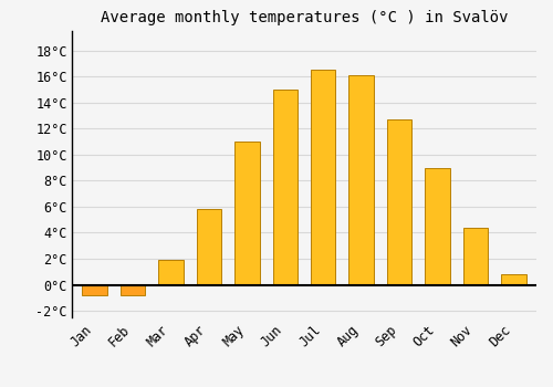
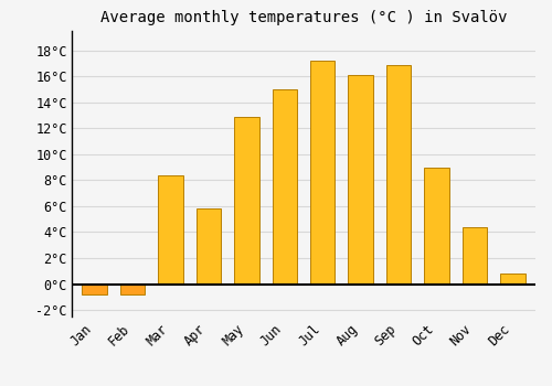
Mar: 1.9°C -> 8.4°C
May: 11.0°C -> 12.9°C
Jul: 16.5°C -> 17.2°C
Sep: 12.7°C -> 16.9°C
